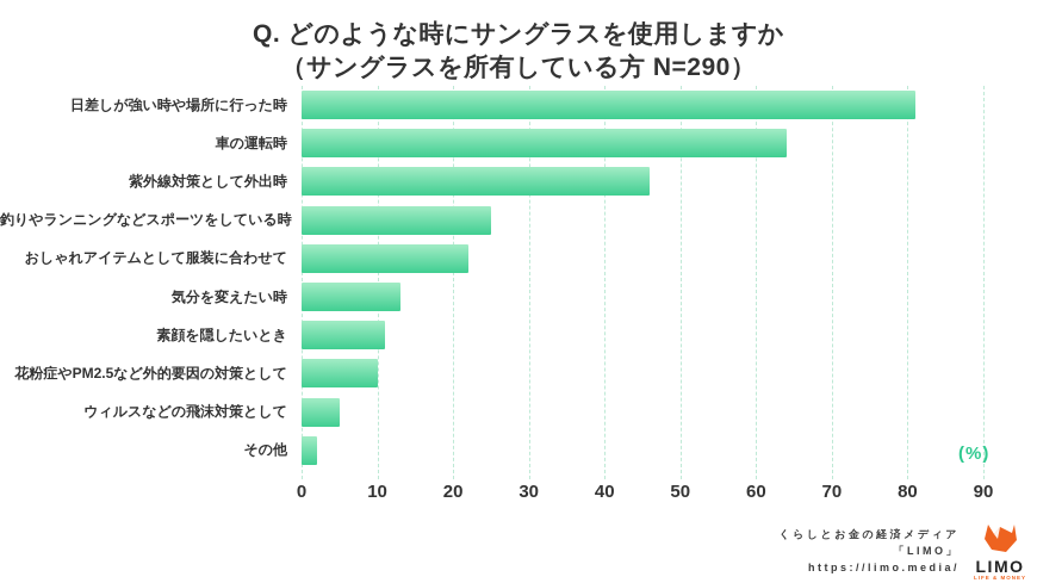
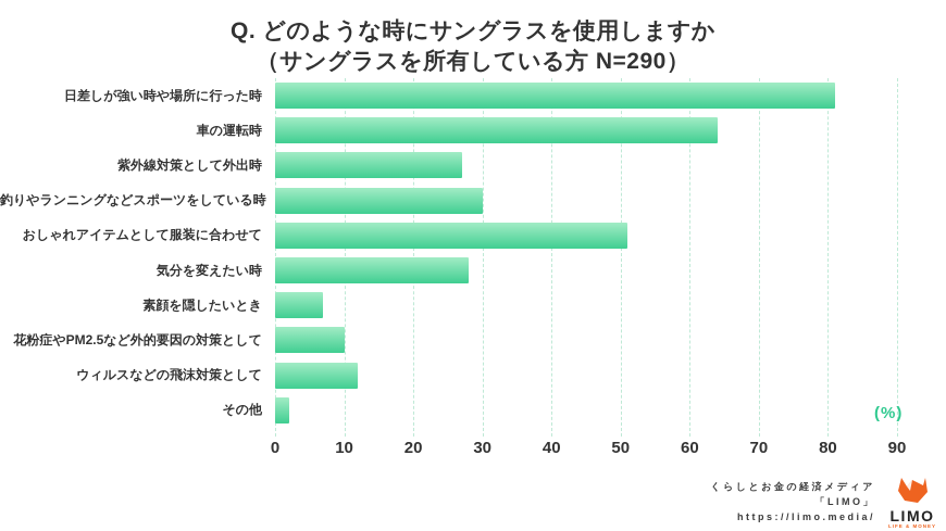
紫外線対策として外出時: 46 -> 27
釣りやランニングなどスポーツをしている時: 25 -> 30
おしゃれアイテムとして服装に合わせて: 22 -> 51
気分を変えたい時: 13 -> 28
素顔を隠したいとき: 11 -> 7
ウィルスなどの飛沫対策として: 5 -> 12
